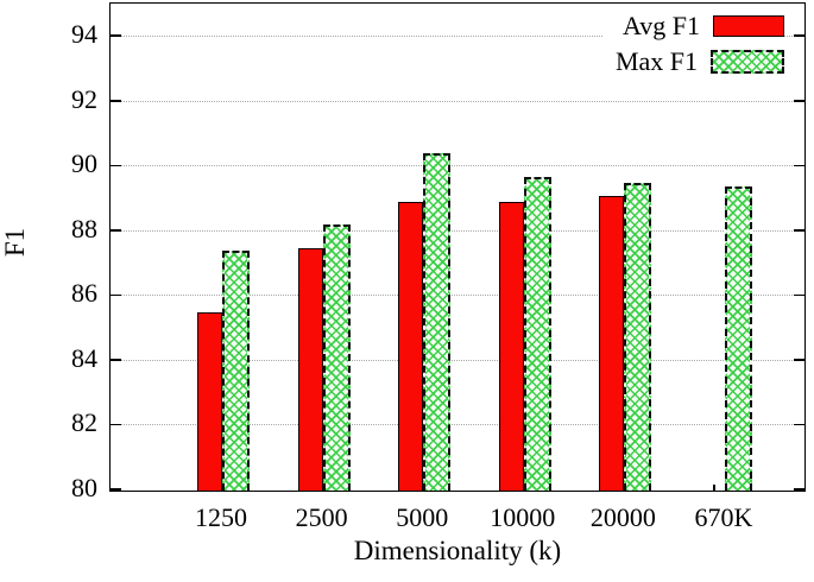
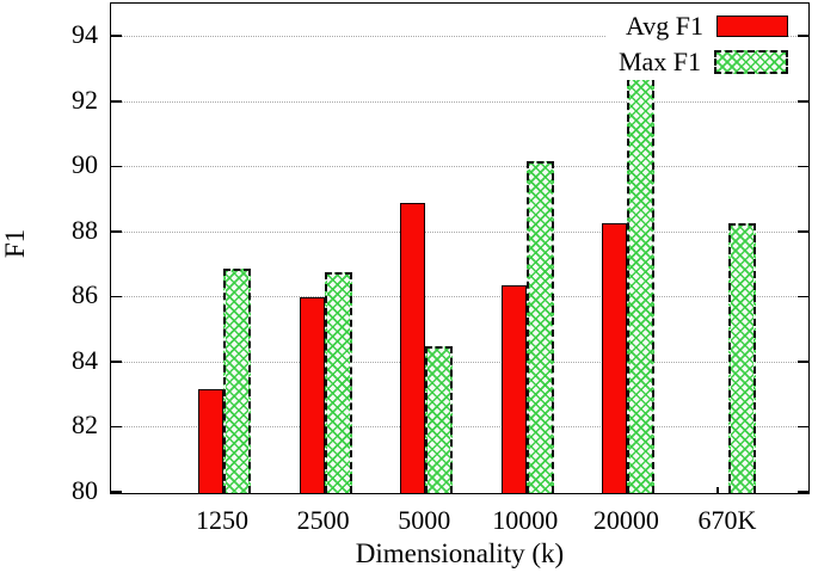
Avg F1/1250: 85.5 -> 83.2
Max F1/1250: 87.4 -> 86.9
Avg F1/2500: 87.5 -> 86.0
Max F1/2500: 88.2 -> 86.8
Max F1/5000: 90.4 -> 84.5
Avg F1/10000: 88.9 -> 86.4
Max F1/10000: 89.7 -> 90.2
Avg F1/20000: 89.1 -> 88.3
Max F1/20000: 89.5 -> 93.1
Max F1/670K: 89.4 -> 88.3
